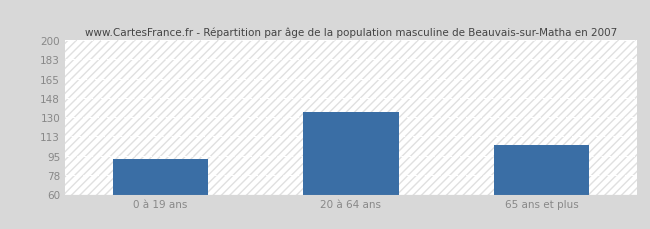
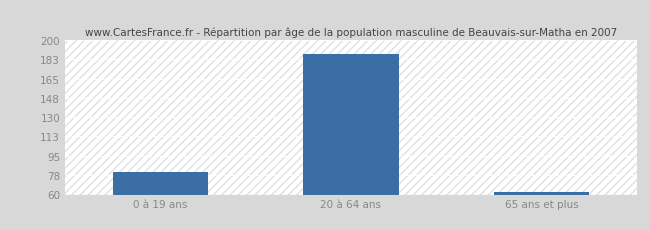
0 à 19 ans: 92 -> 80
20 à 64 ans: 135 -> 188
65 ans et plus: 105 -> 62
